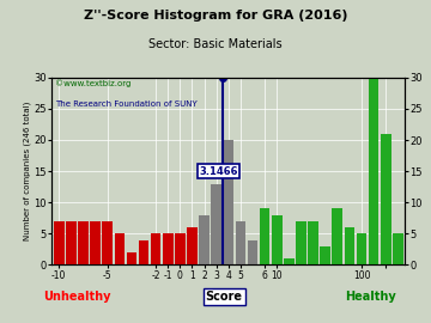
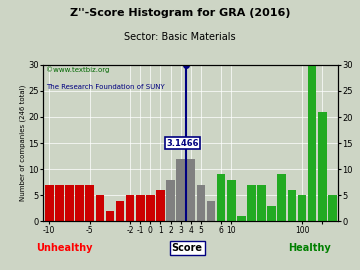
3: 13 -> 12
4: 20 -> 12
